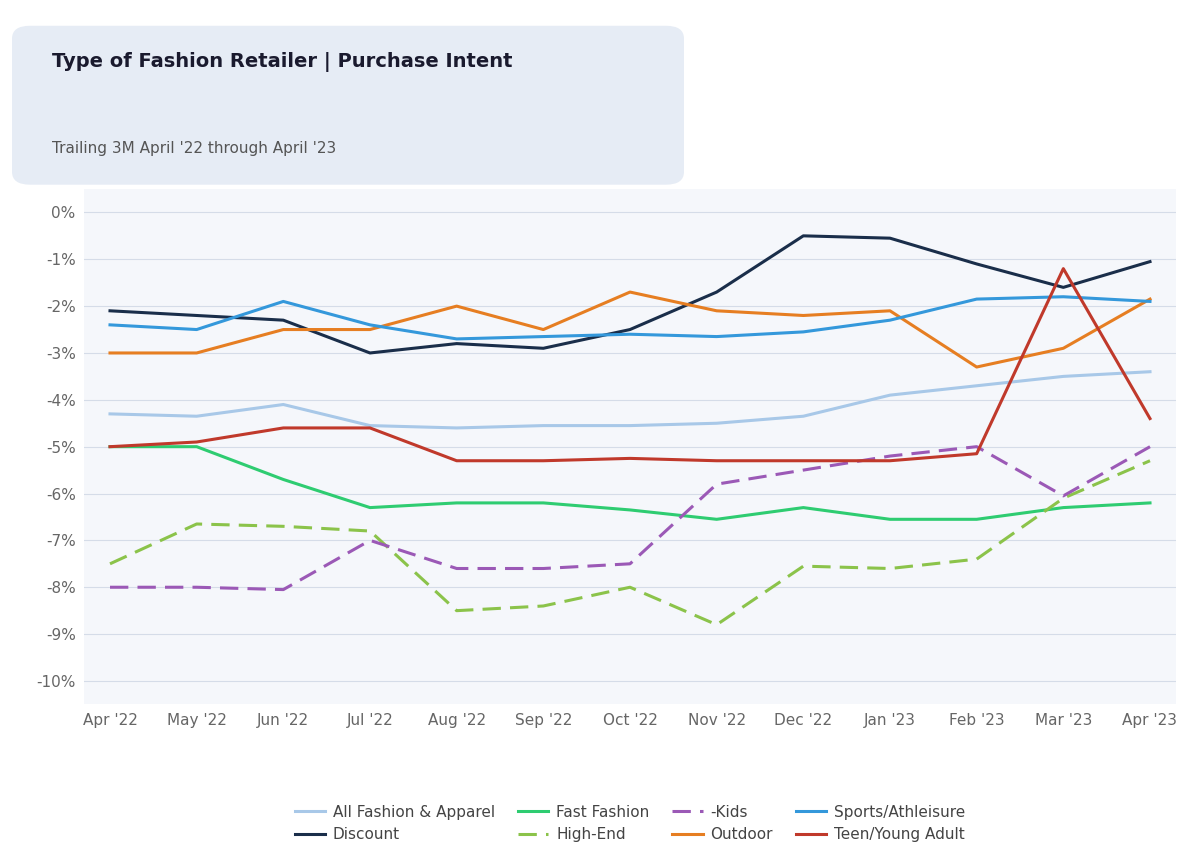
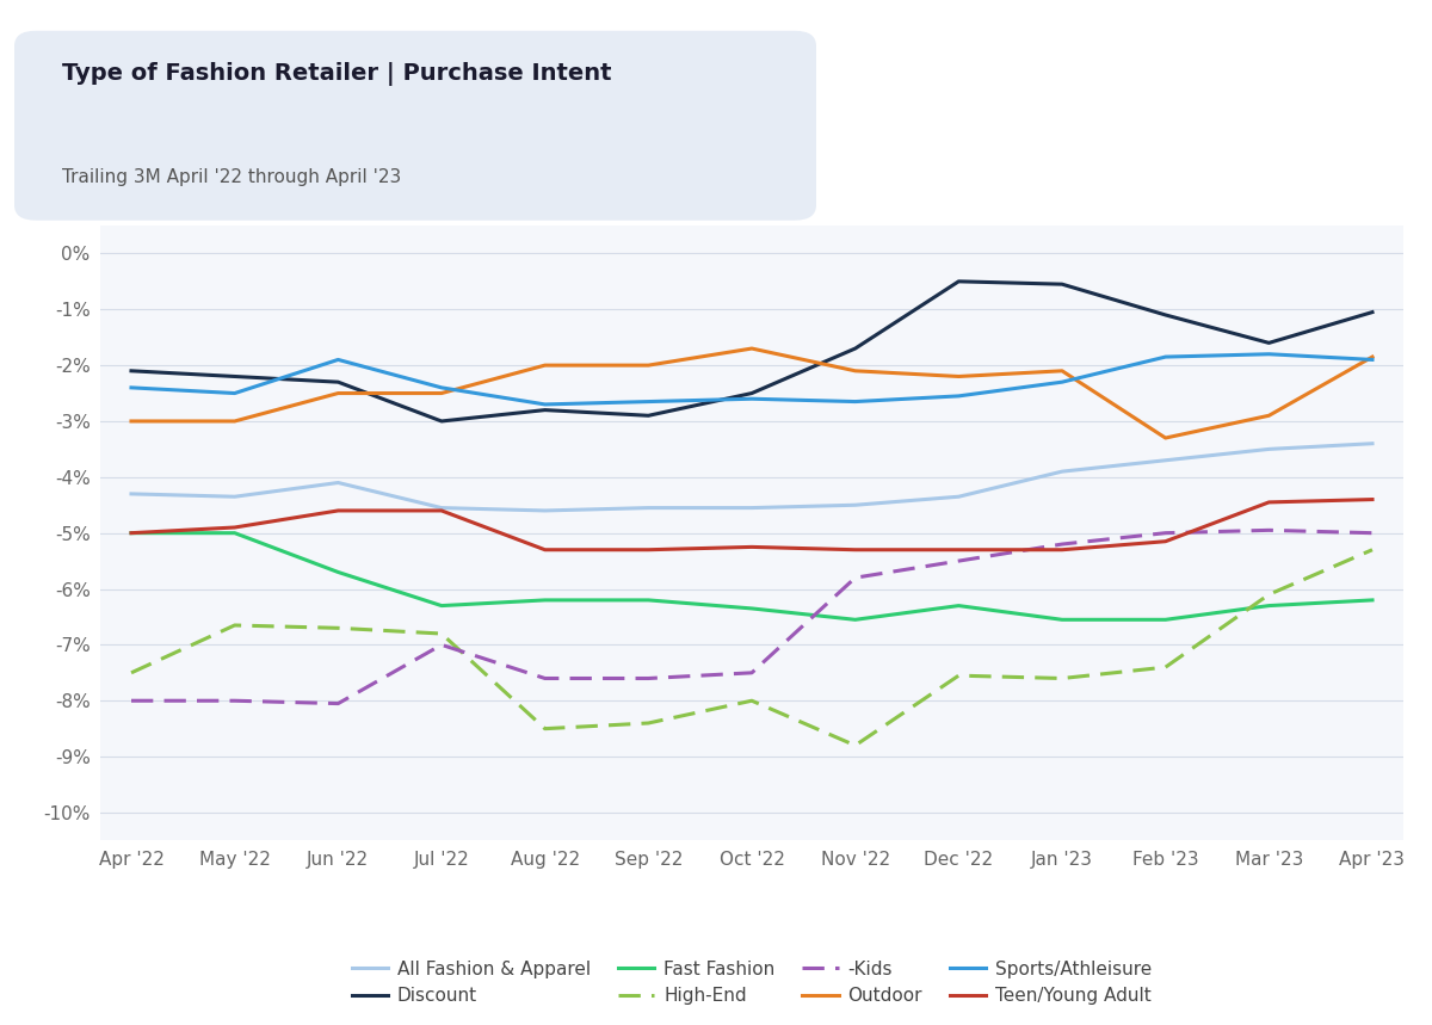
Outdoor/Sep '22: -2.50% -> -2.00%
-Kids/Mar '23: -6.05% -> -4.95%
Teen/Young Adult/Mar '23: -1.20% -> -4.45%
